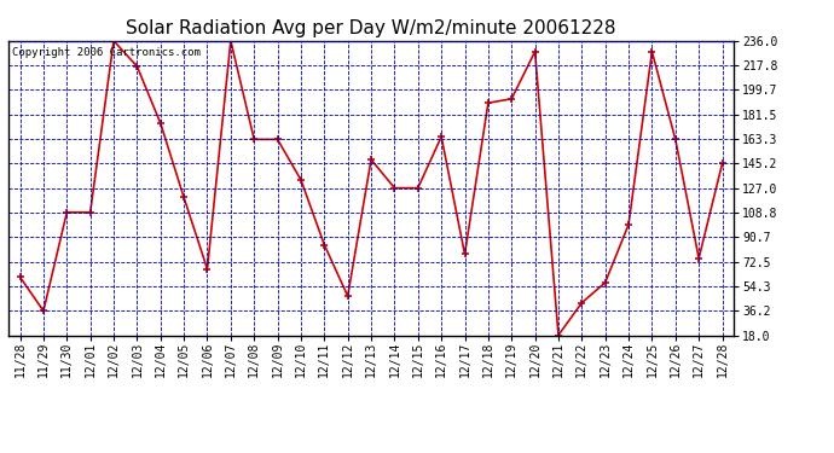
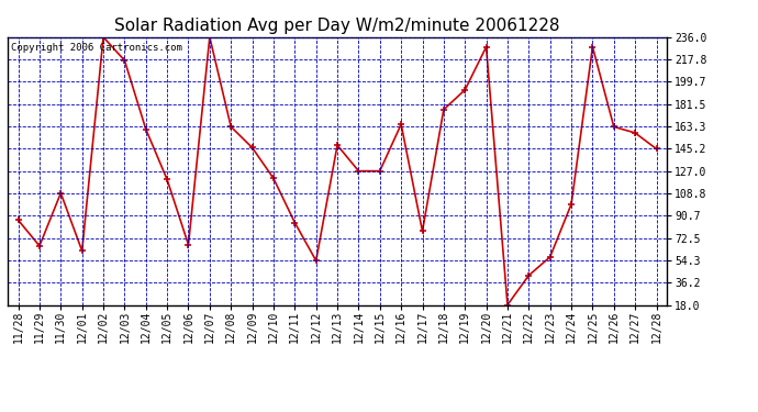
11/28: 61 -> 87
11/29: 36 -> 66
12/01: 109 -> 62
12/04: 175 -> 161
12/09: 163 -> 146
12/10: 133 -> 121
12/12: 47 -> 54
12/18: 190 -> 177
12/27: 75 -> 158
